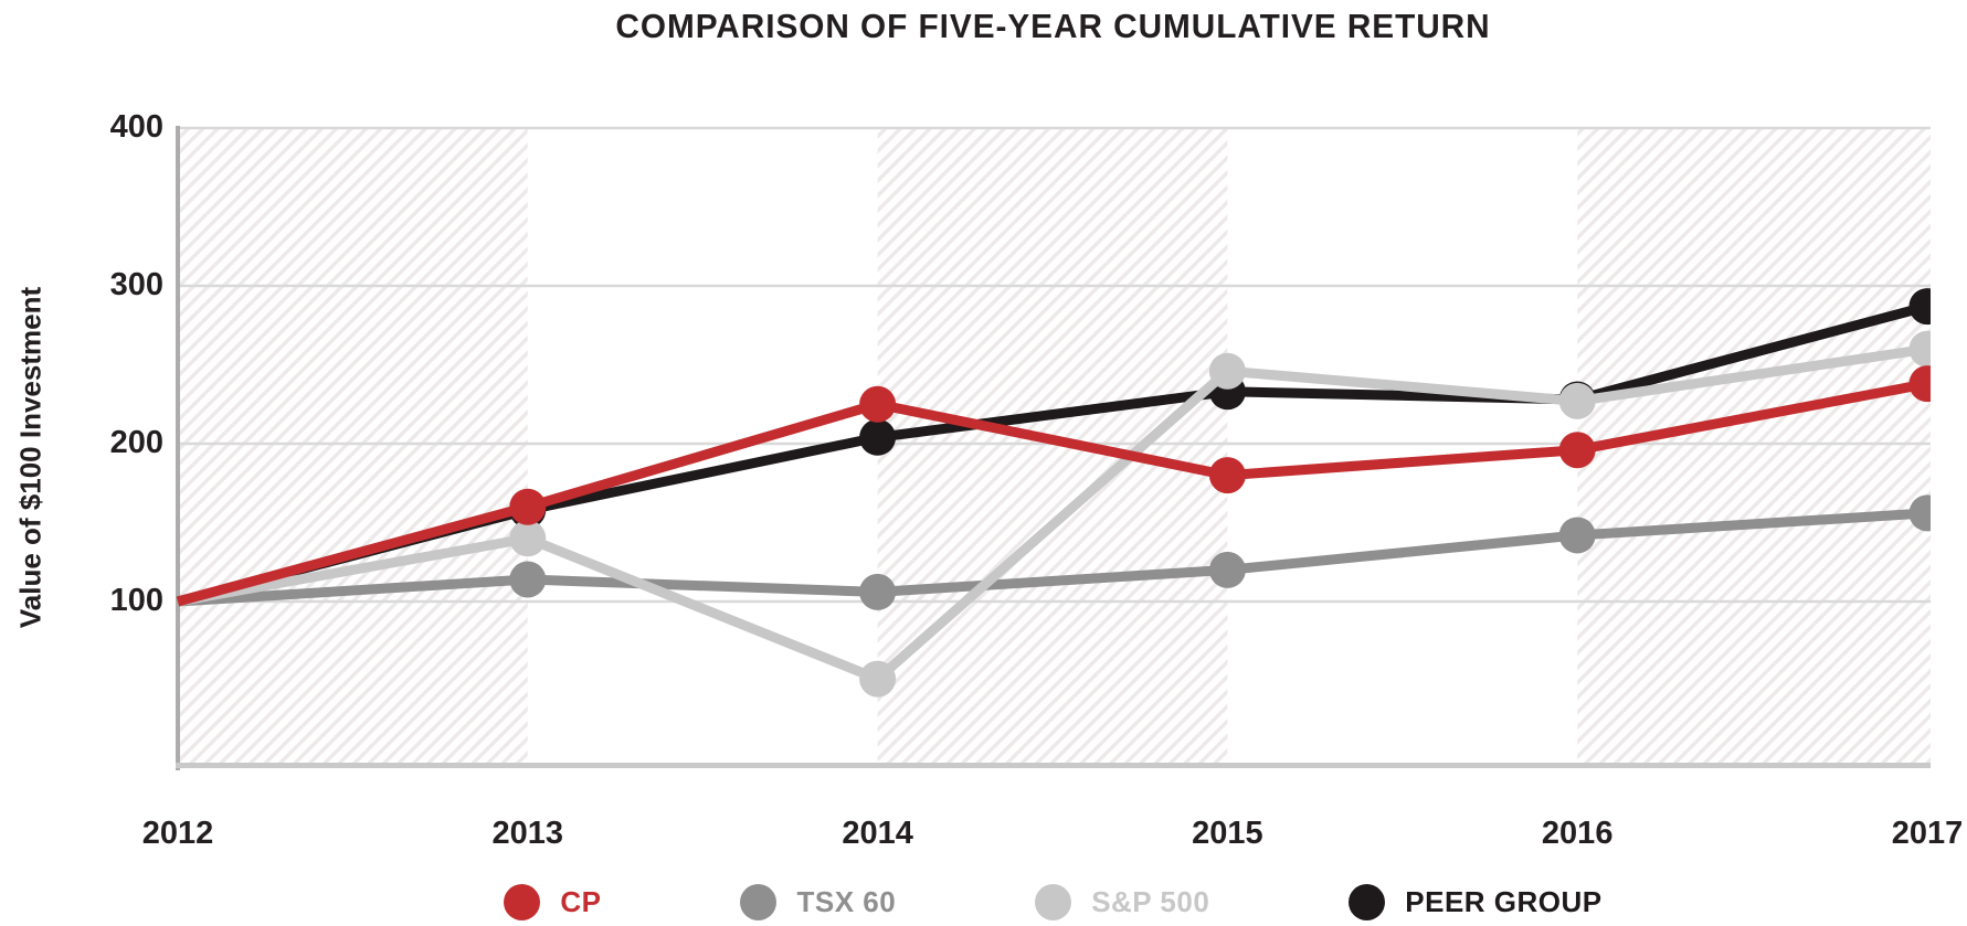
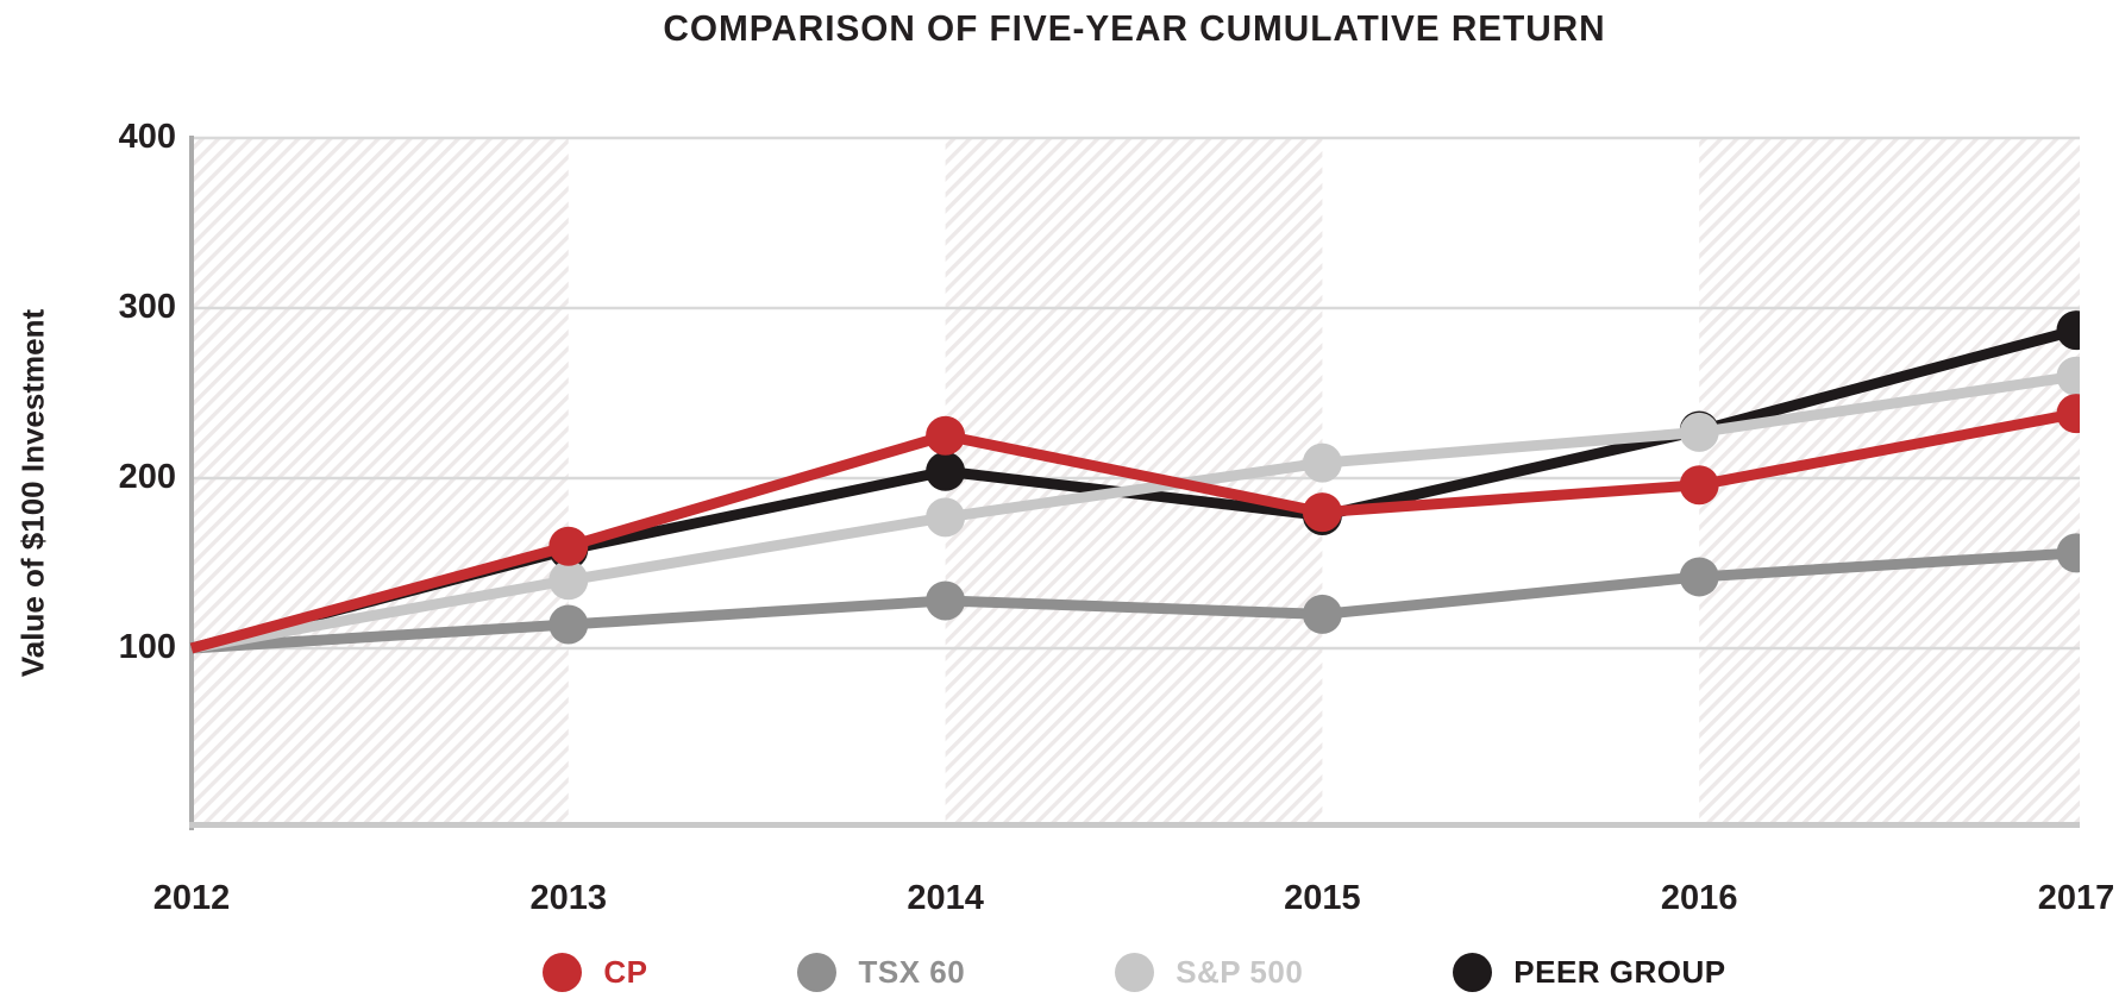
TSX 60/2014: 106 -> 128
S&P 500/2014: 51 -> 177
S&P 500/2015: 246 -> 209
PEER GROUP/2015: 233 -> 178
